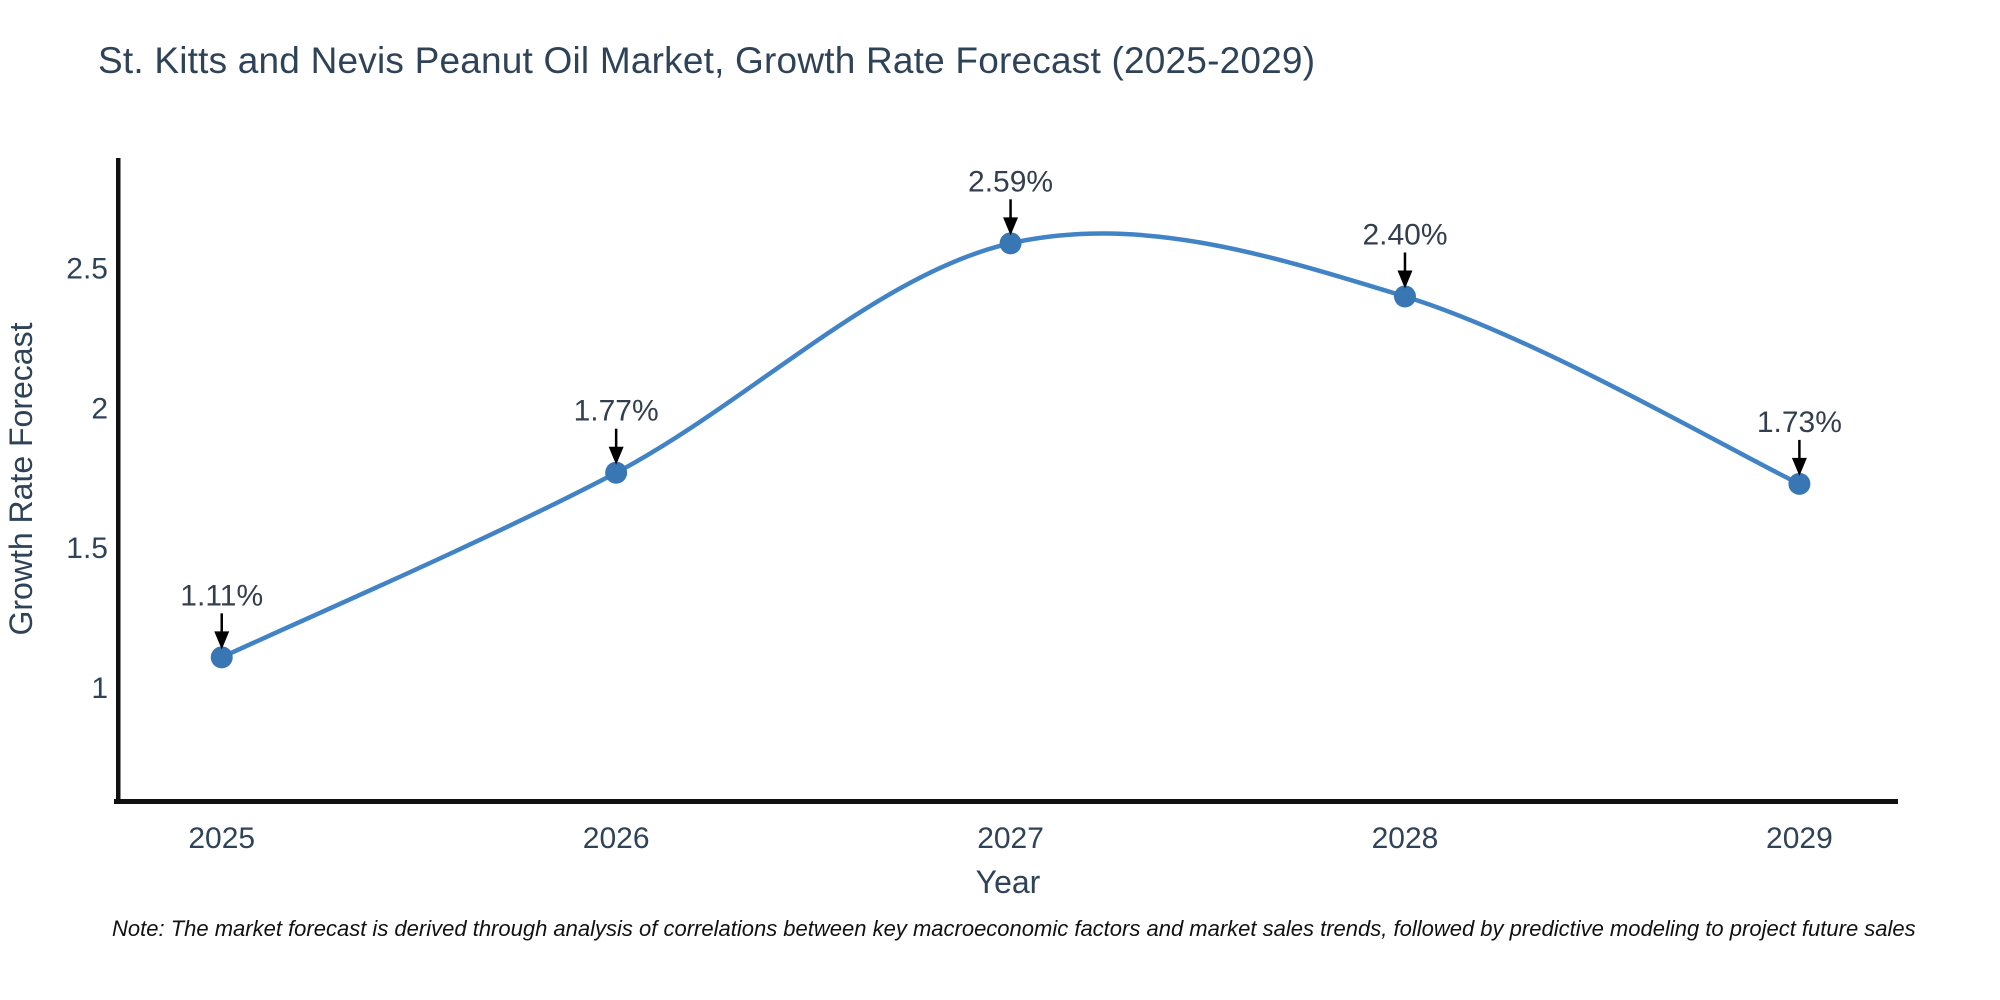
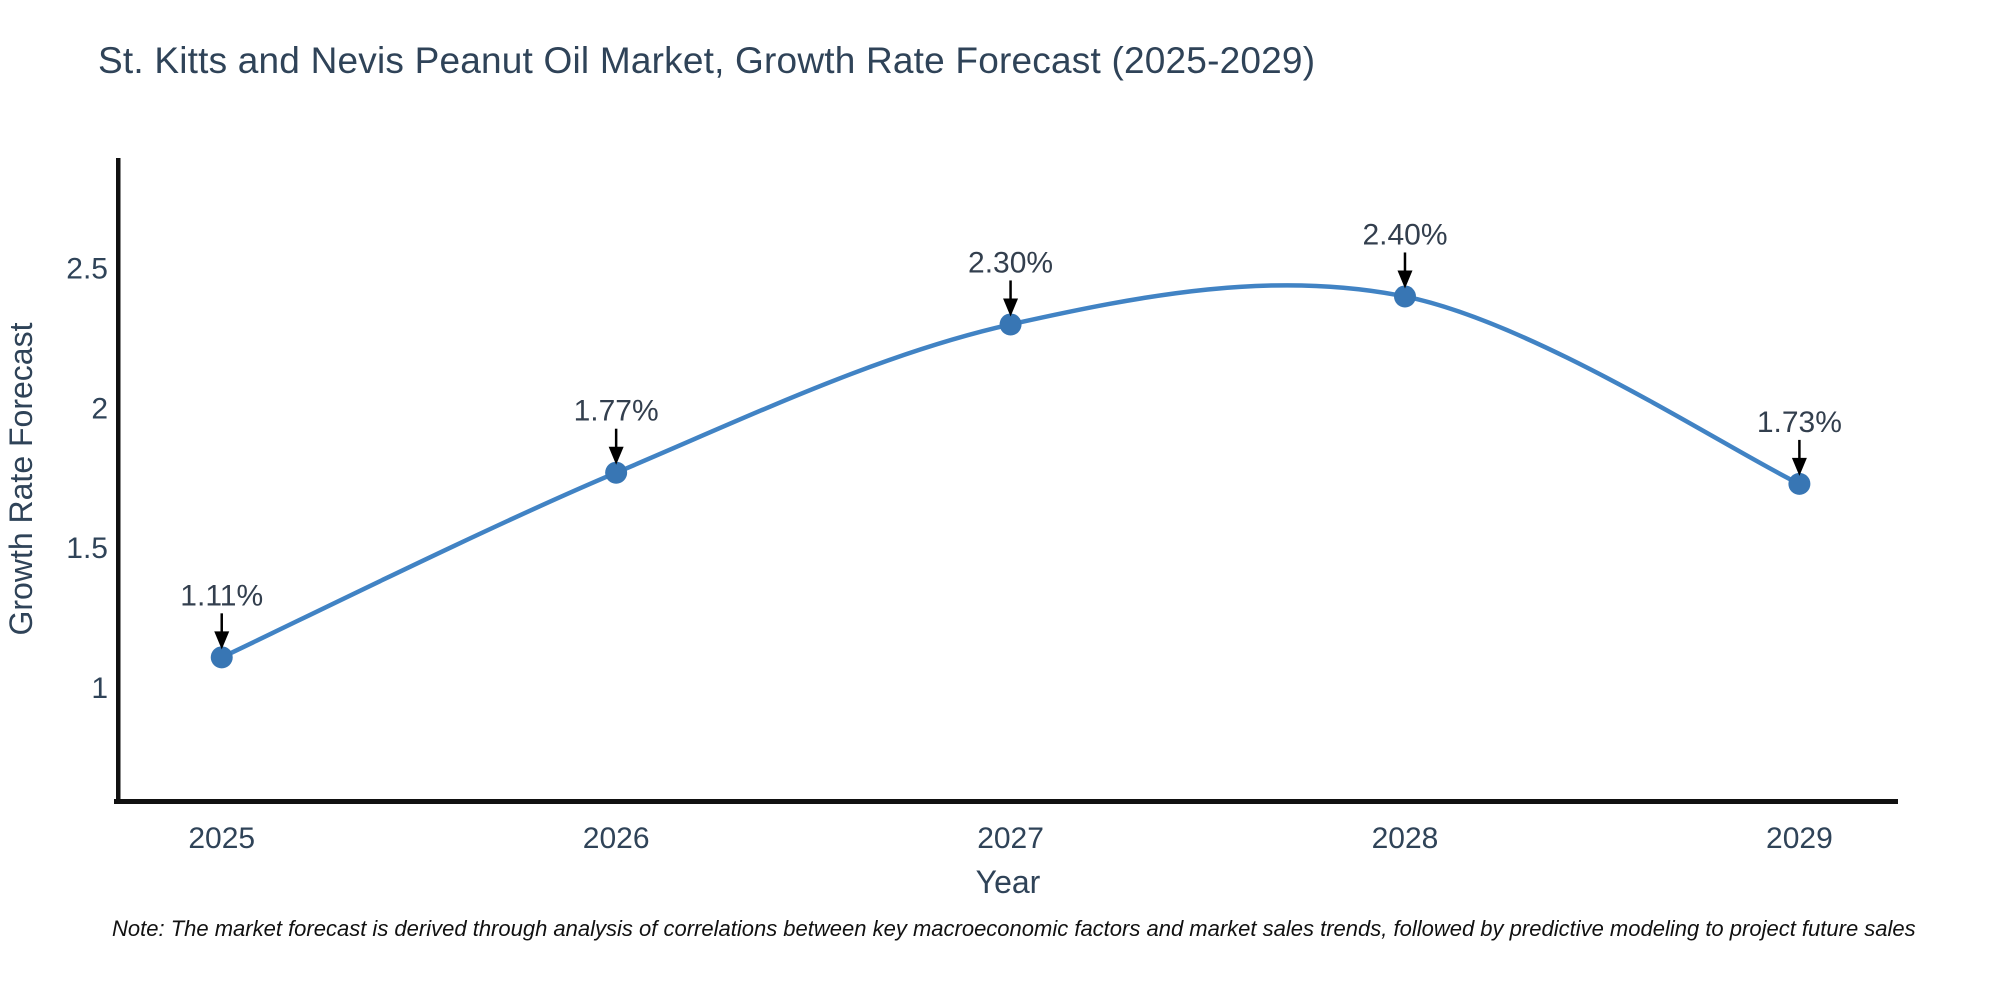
2027: 2.59% -> 2.30%
